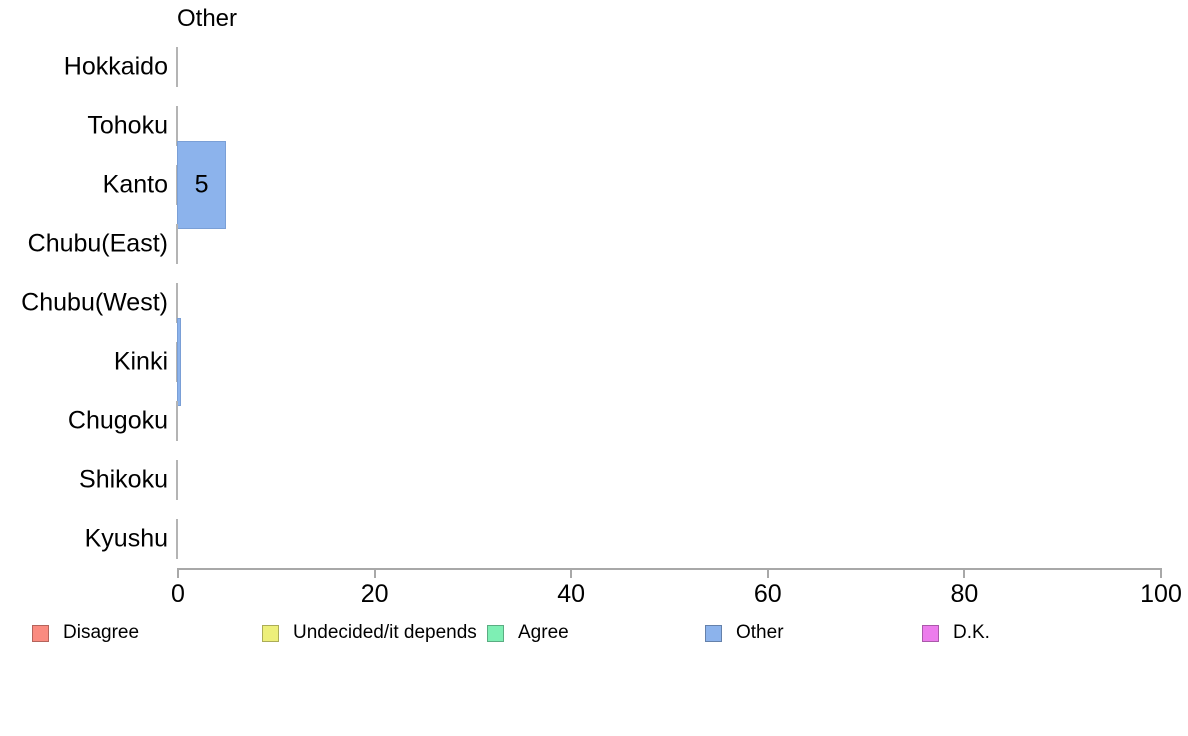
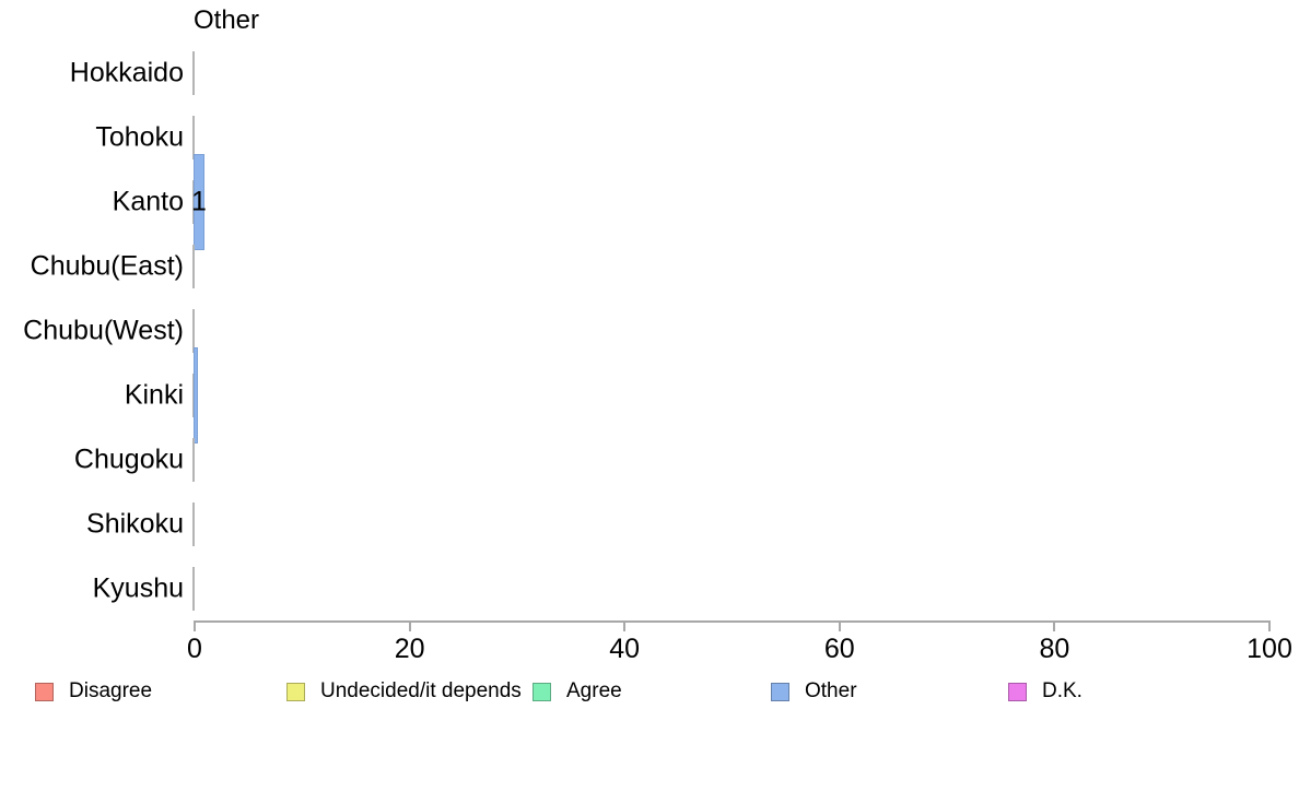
Kanto: 5 -> 1
